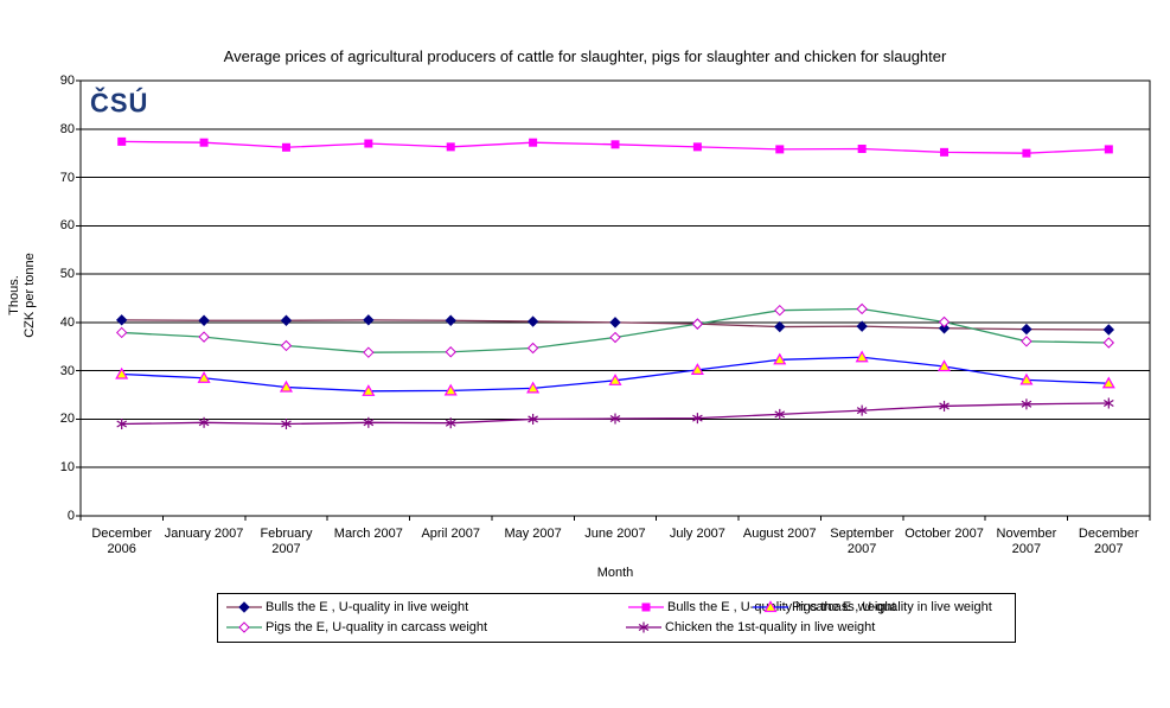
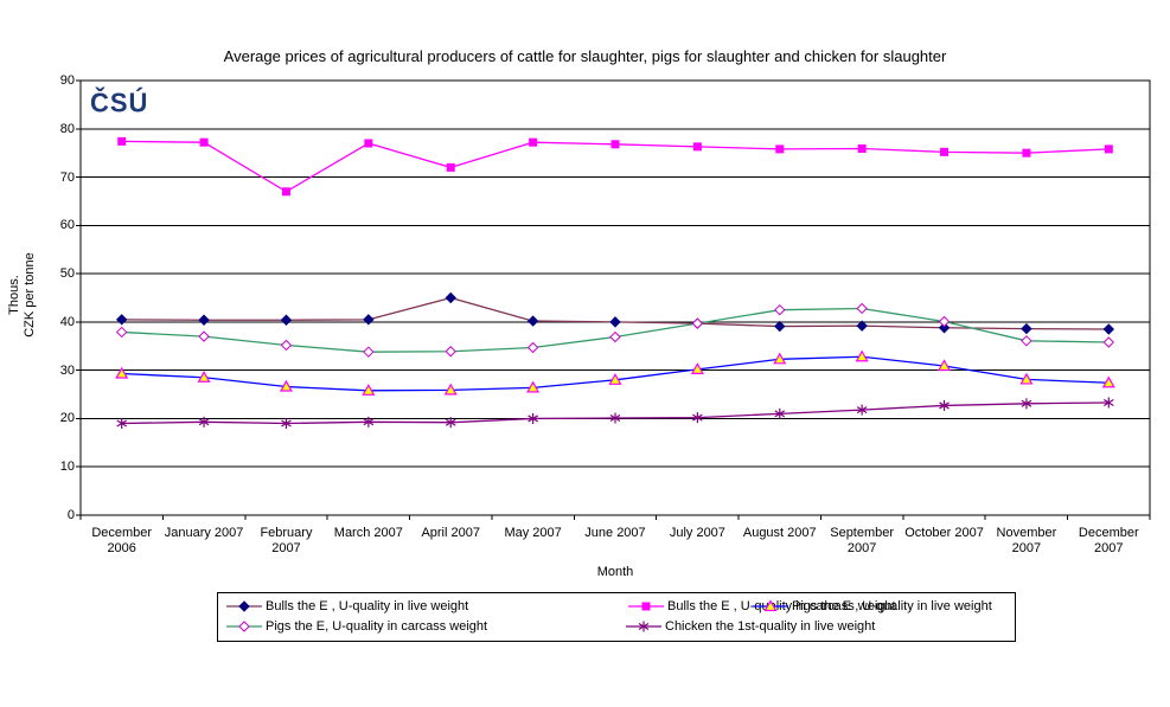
Bulls the E , U-quality in carcass weight/February 2007: 76 -> 67
Bulls the E , U-quality in live weight/April 2007: 40 -> 45
Bulls the E , U-quality in carcass weight/April 2007: 76 -> 72
